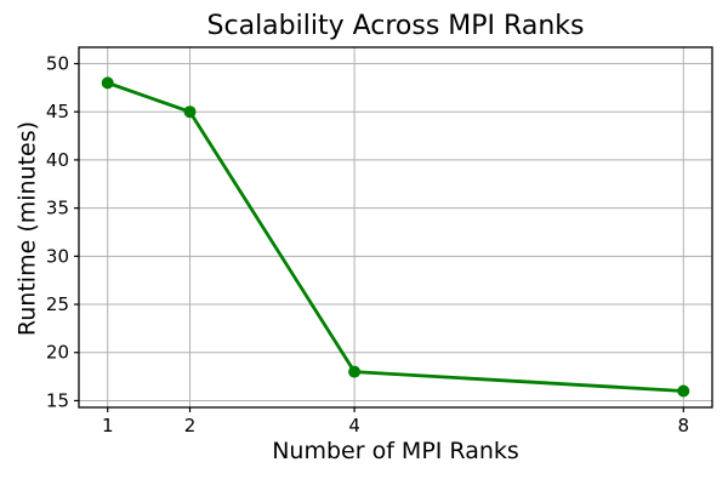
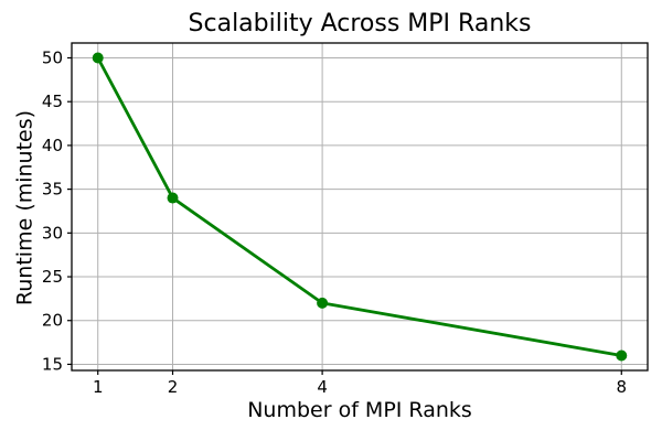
1: 48 -> 50
2: 45 -> 34
4: 18 -> 22
